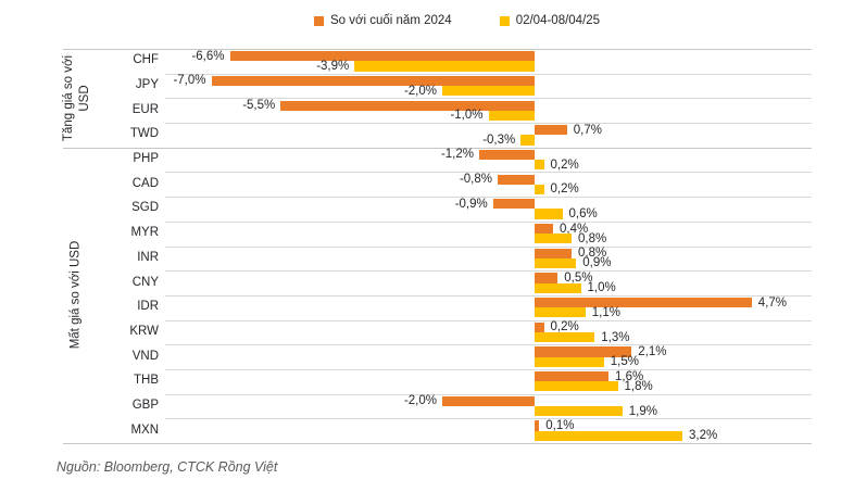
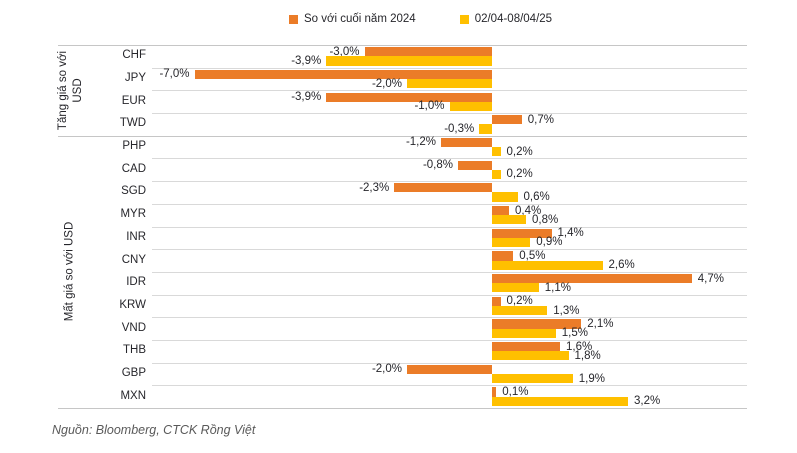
So với cuối năm 2024/CHF: -6,6% -> -3,0%
So với cuối năm 2024/EUR: -5,5% -> -3,9%
So với cuối năm 2024/SGD: -0,9% -> -2,3%
So với cuối năm 2024/INR: 0,8% -> 1,4%
02/04-08/04/25/CNY: 1,0% -> 2,6%
